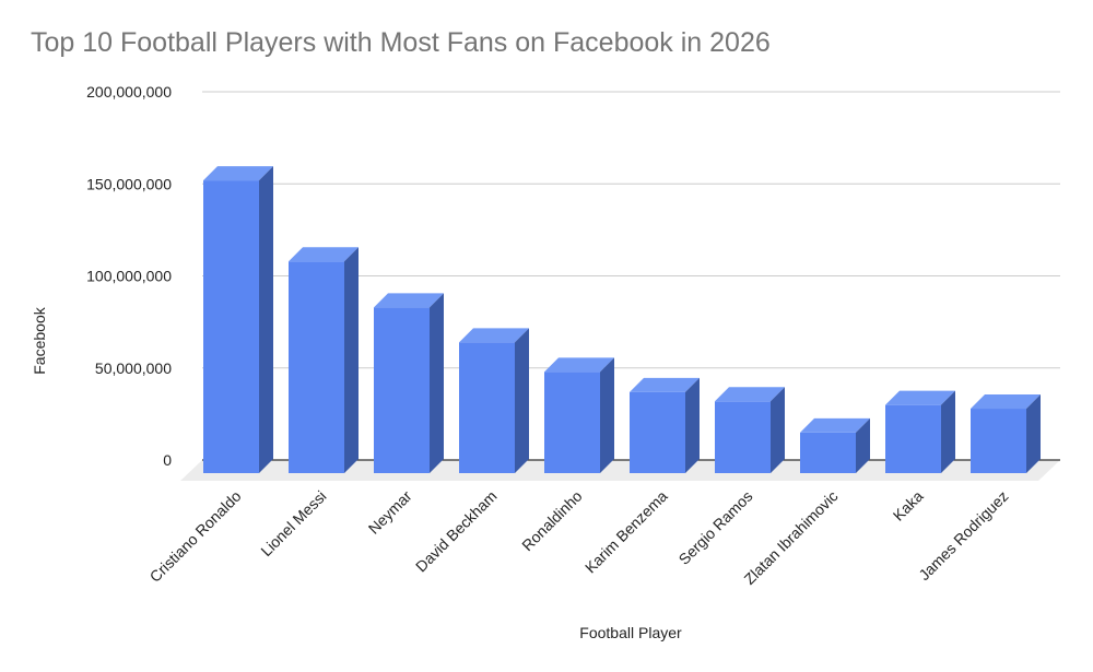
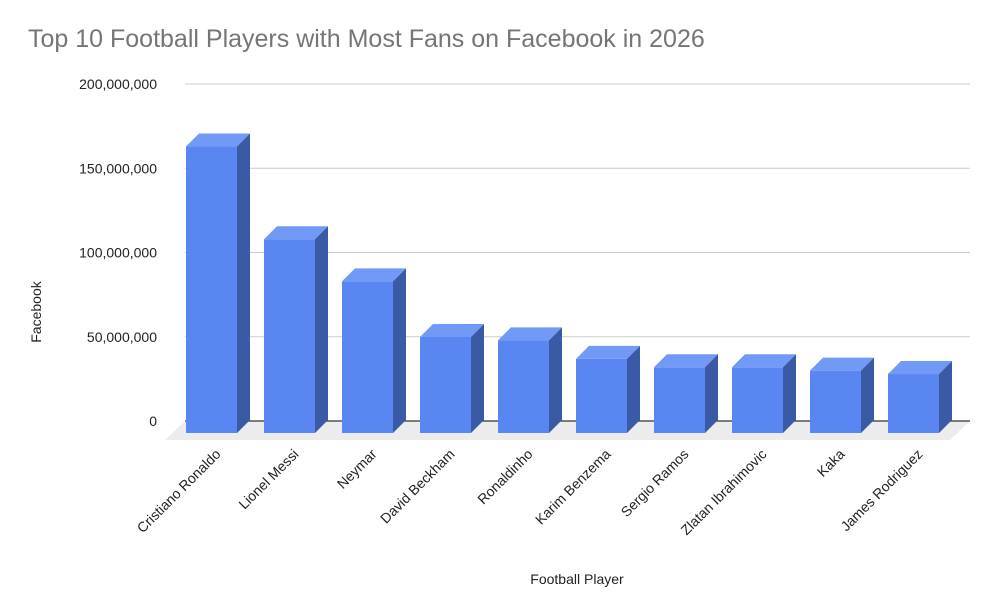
Cristiano Ronaldo: 159000000 -> 170000000
David Beckham: 71000000 -> 57000000
Zlatan Ibrahimovic: 22000000 -> 39000000
